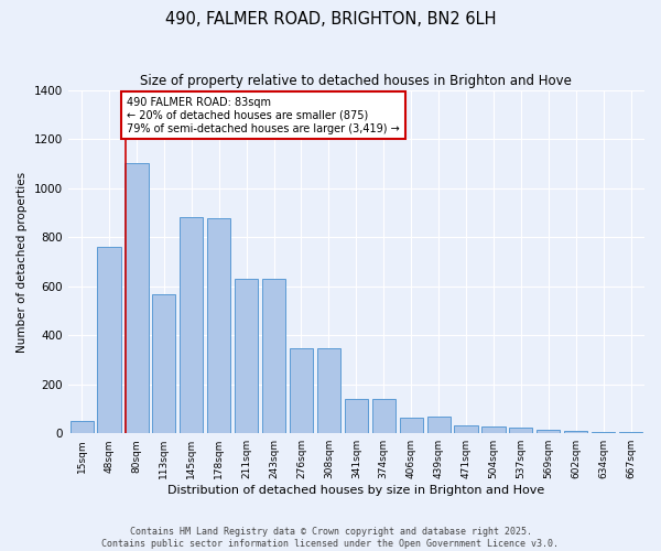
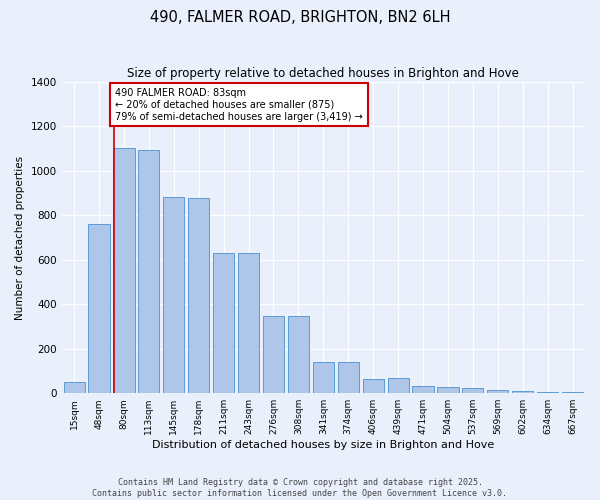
113sqm: 565 -> 1095
